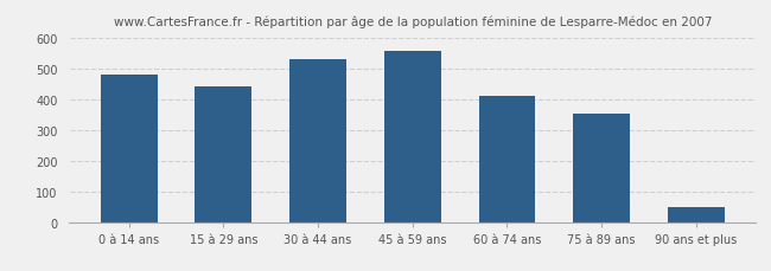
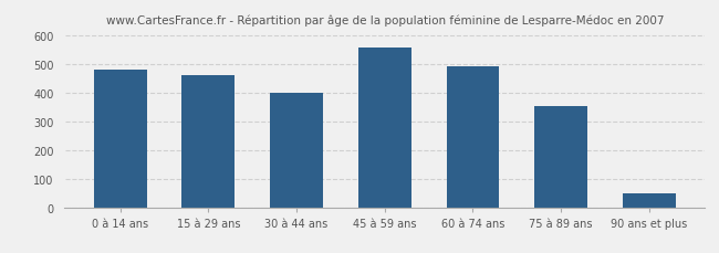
15 à 29 ans: 440 -> 460
30 à 44 ans: 528 -> 400
60 à 74 ans: 410 -> 490
